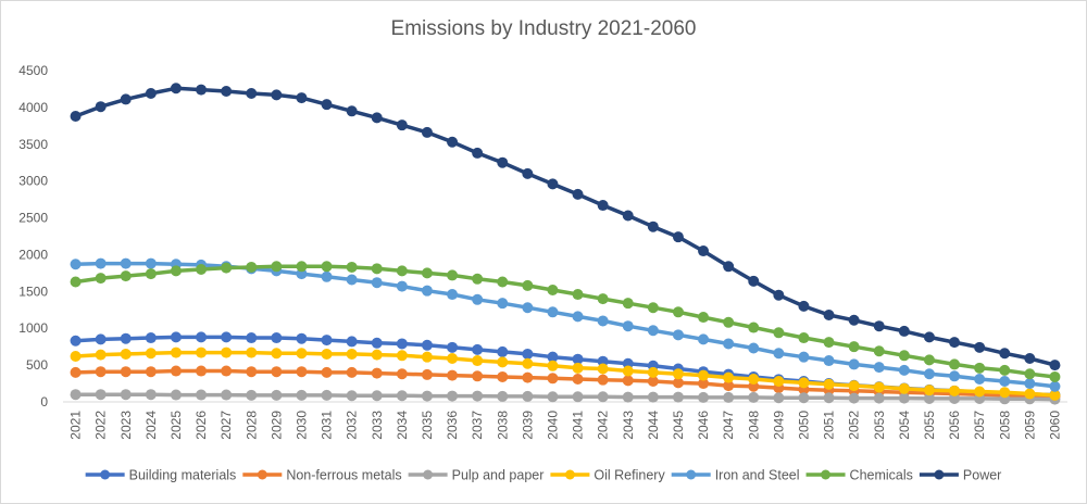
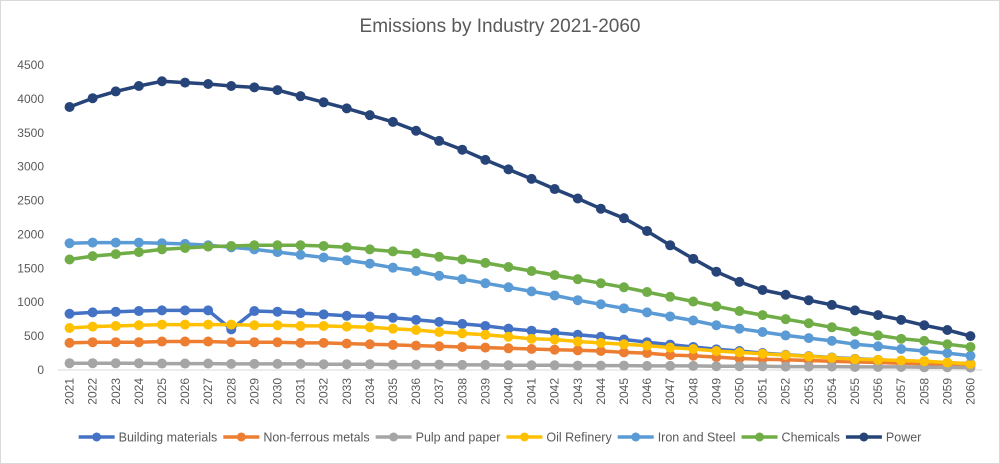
Building materials/2028: 900 -> 600
